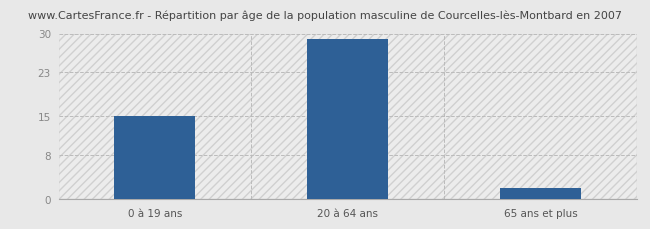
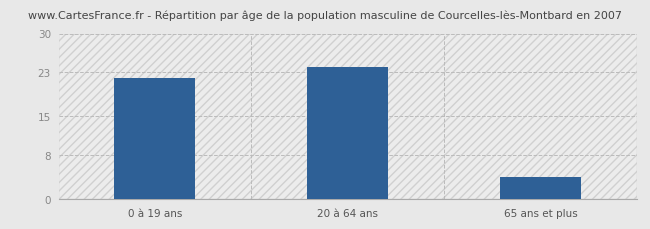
0 à 19 ans: 15 -> 22
20 à 64 ans: 29 -> 24
65 ans et plus: 2 -> 4
